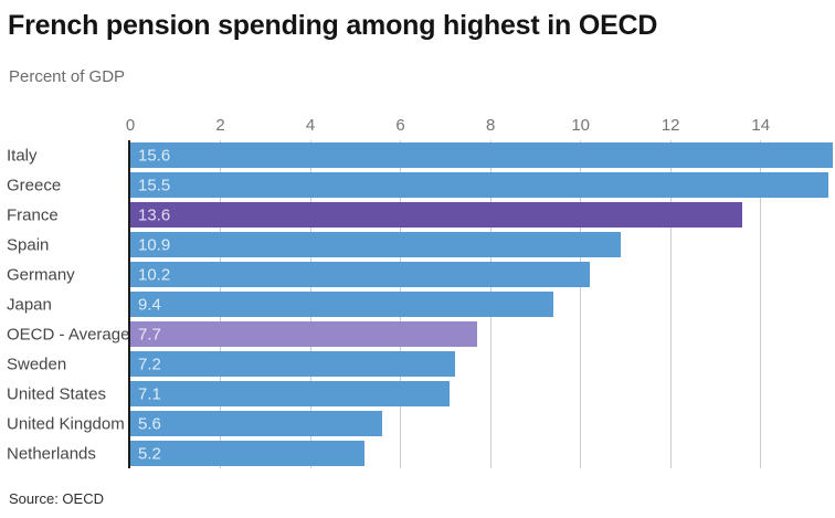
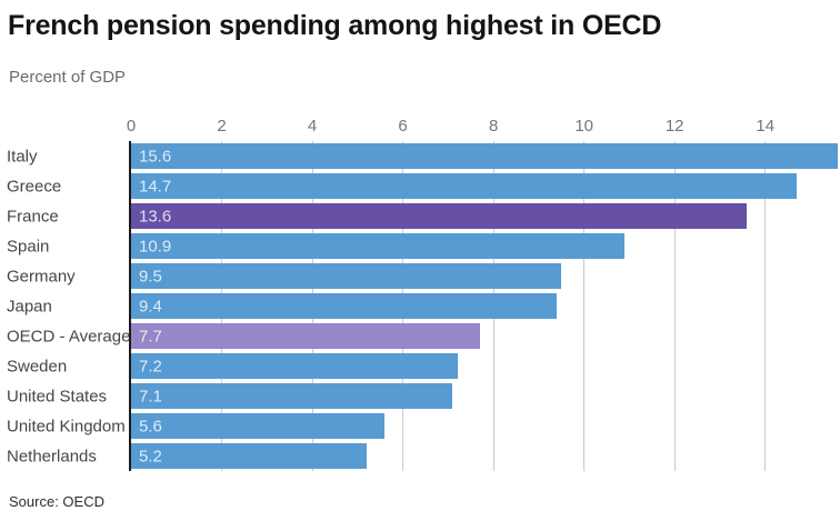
Greece: 15.5 -> 14.7
Germany: 10.2 -> 9.5
